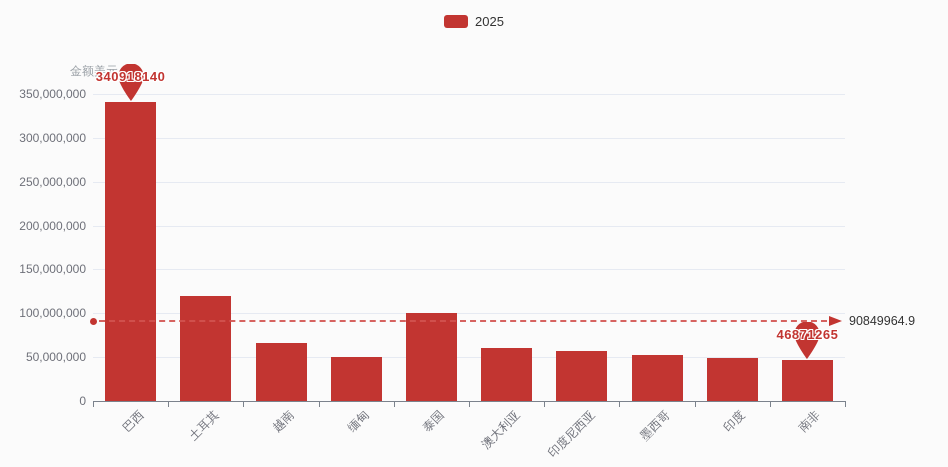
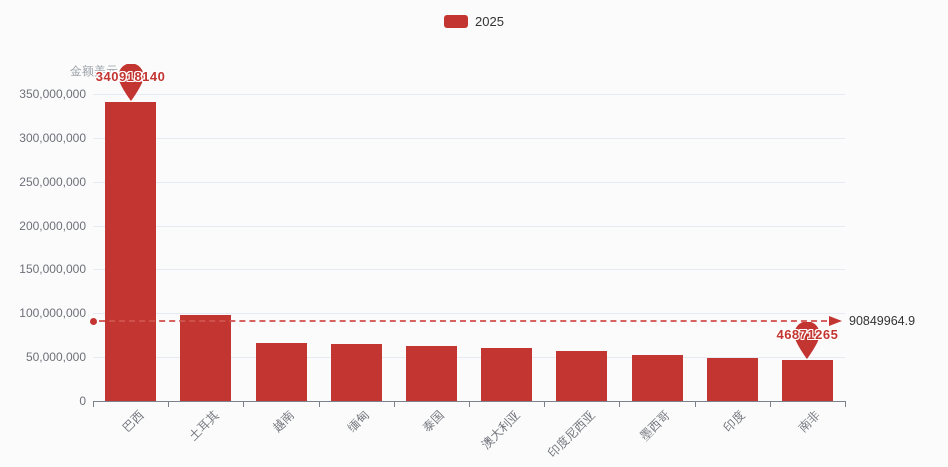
土耳其: 120000000 -> 100000000
缅甸: 50000000 -> 60000000
泰国: 100000000 -> 60000000
